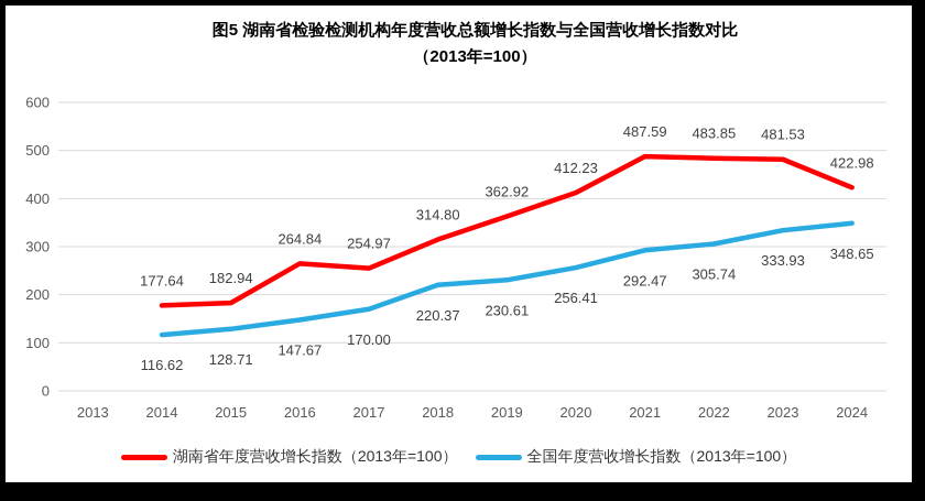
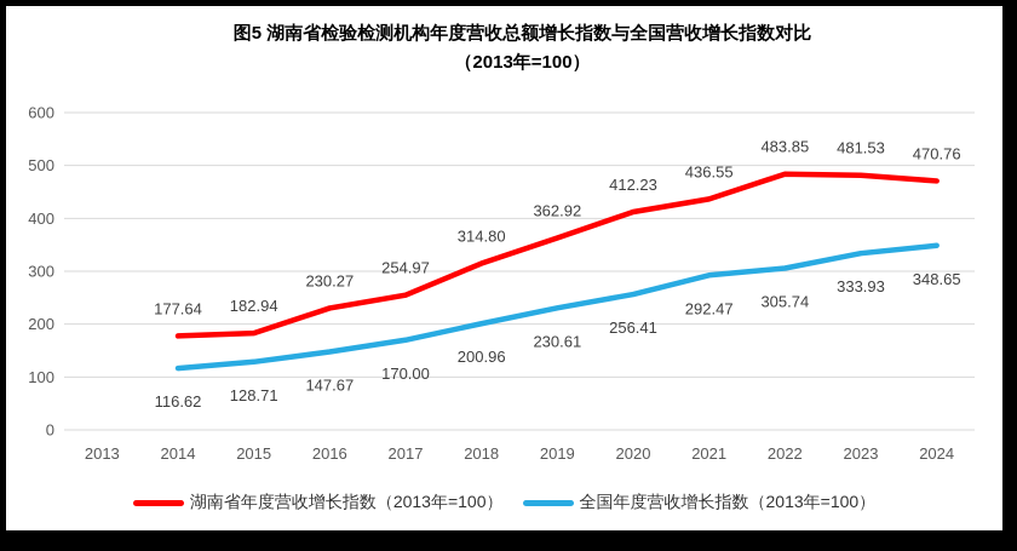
湖南省年度营收增长指数（2013年=100）/2016: 264.84 -> 230.27
全国年度营收增长指数（2013年=100）/2018: 220.37 -> 200.96
湖南省年度营收增长指数（2013年=100）/2021: 487.59 -> 436.55
湖南省年度营收增长指数（2013年=100）/2024: 422.98 -> 470.76
